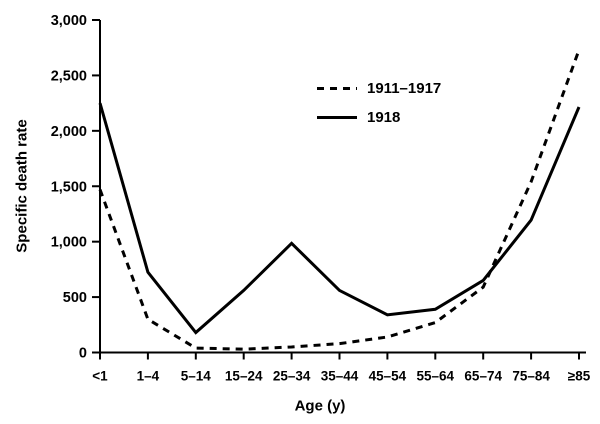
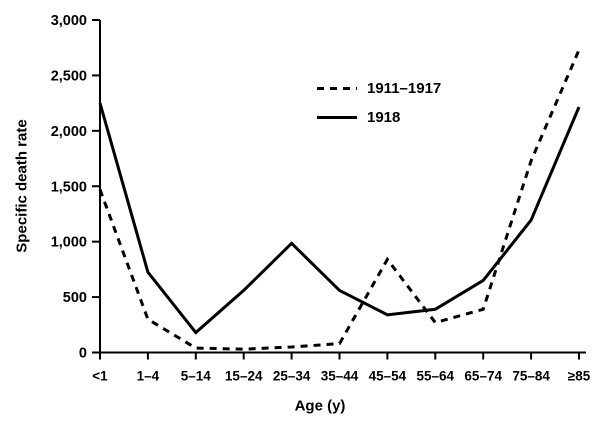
1911–1917/45–54: 140 -> 840
1911–1917/65–74: 590 -> 390
1911–1917/75–84: 1540 -> 1730
